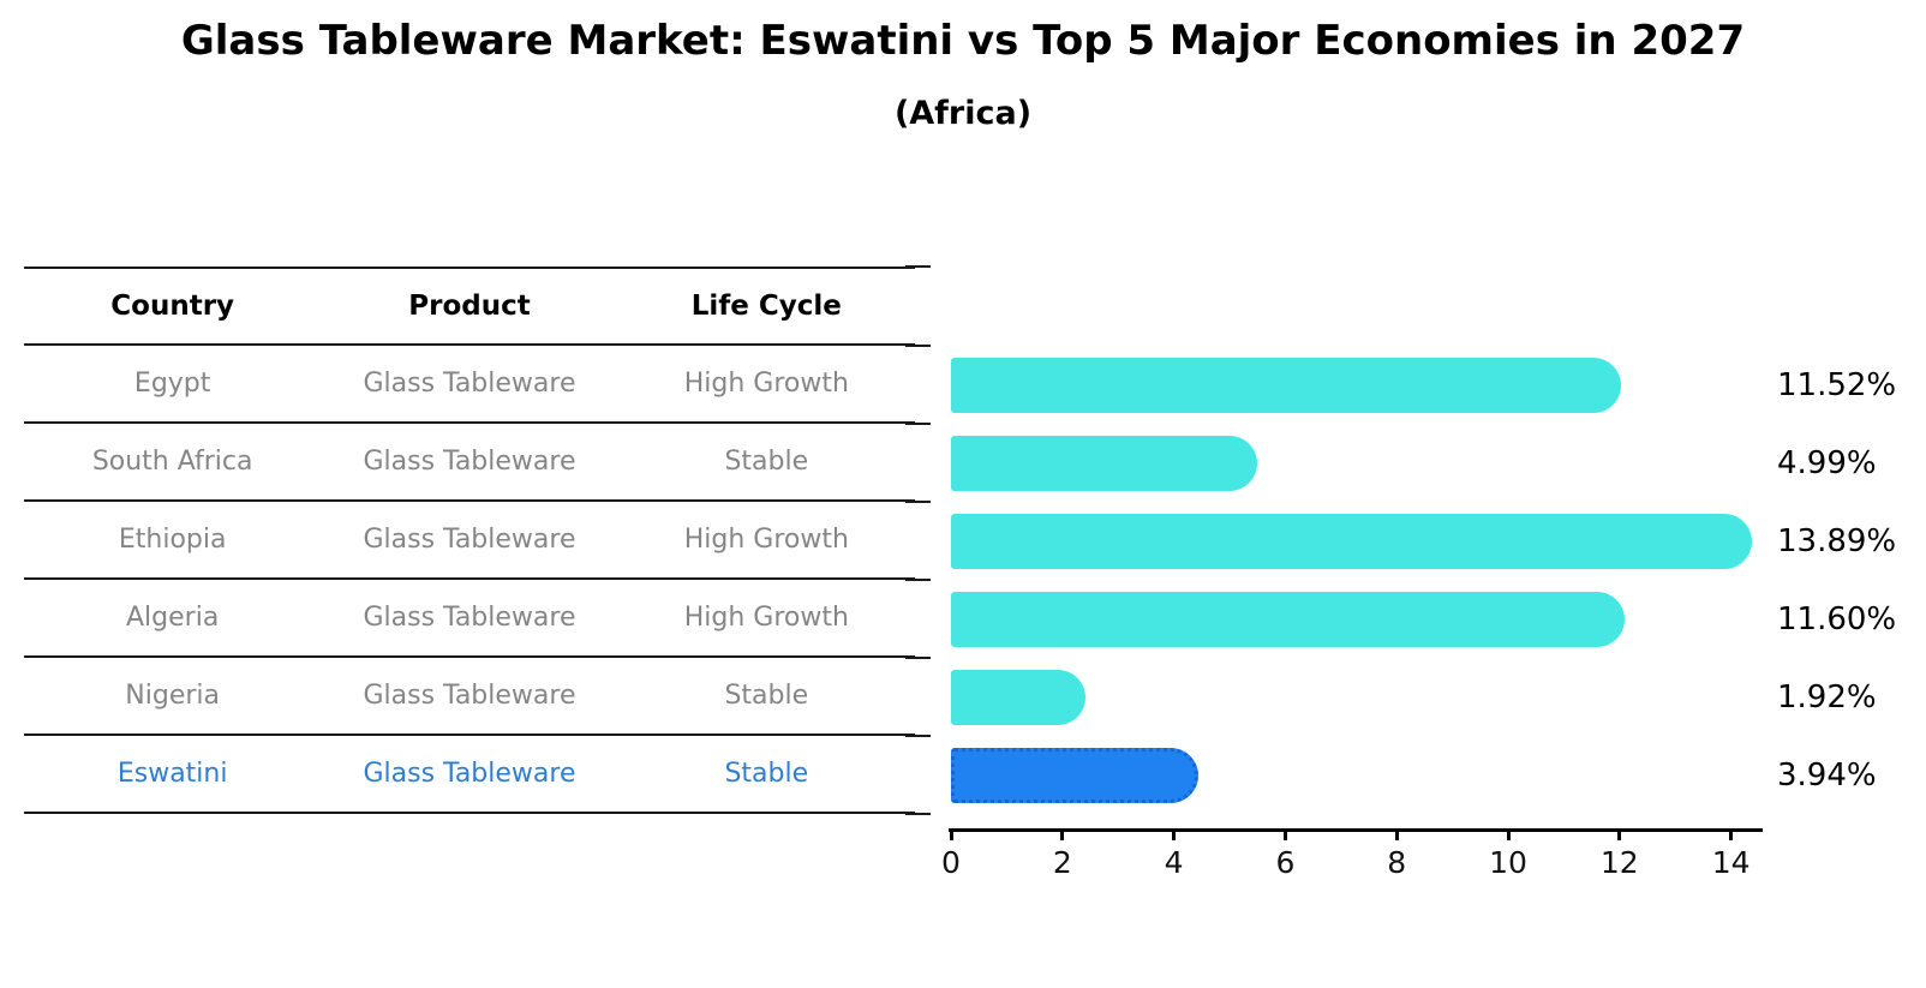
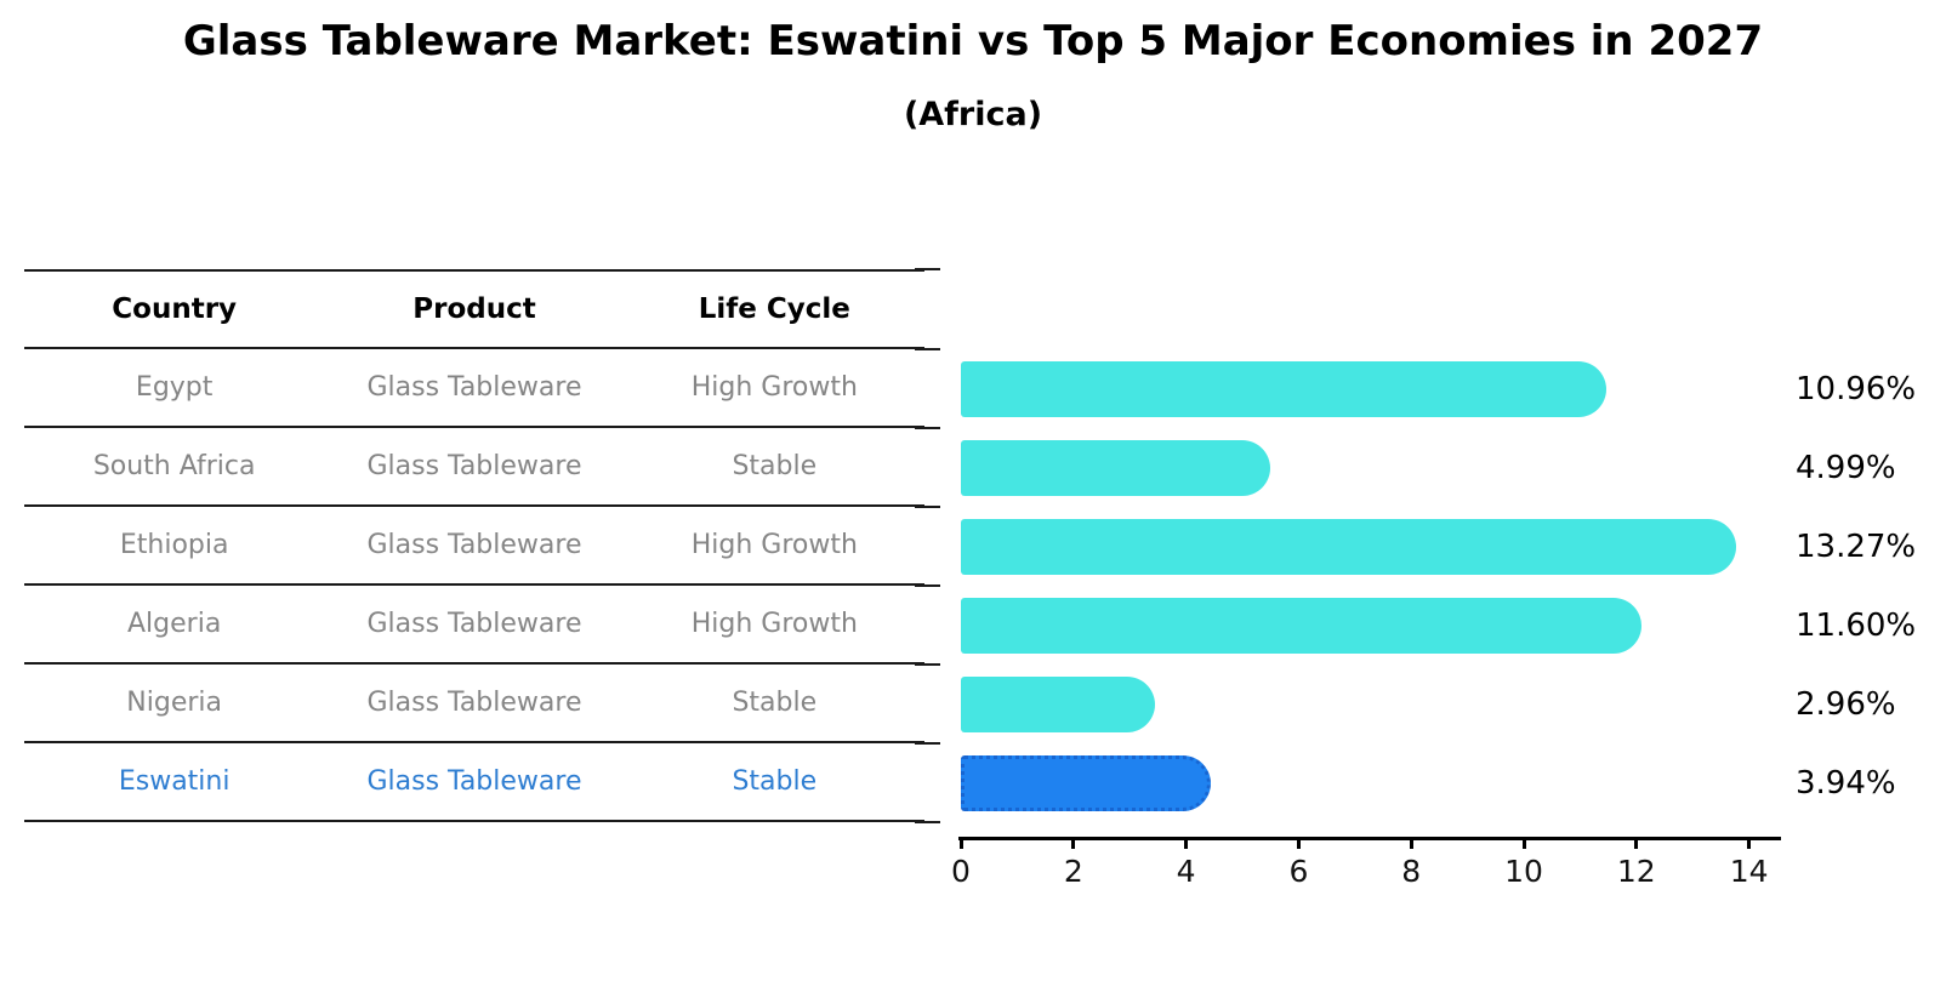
Egypt: 11.52% -> 10.96%
Ethiopia: 13.89% -> 13.27%
Nigeria: 1.92% -> 2.96%
